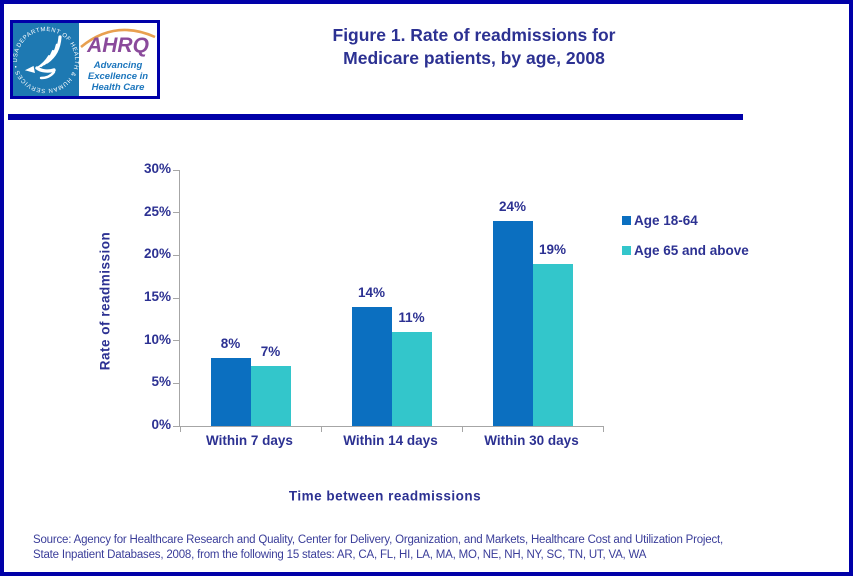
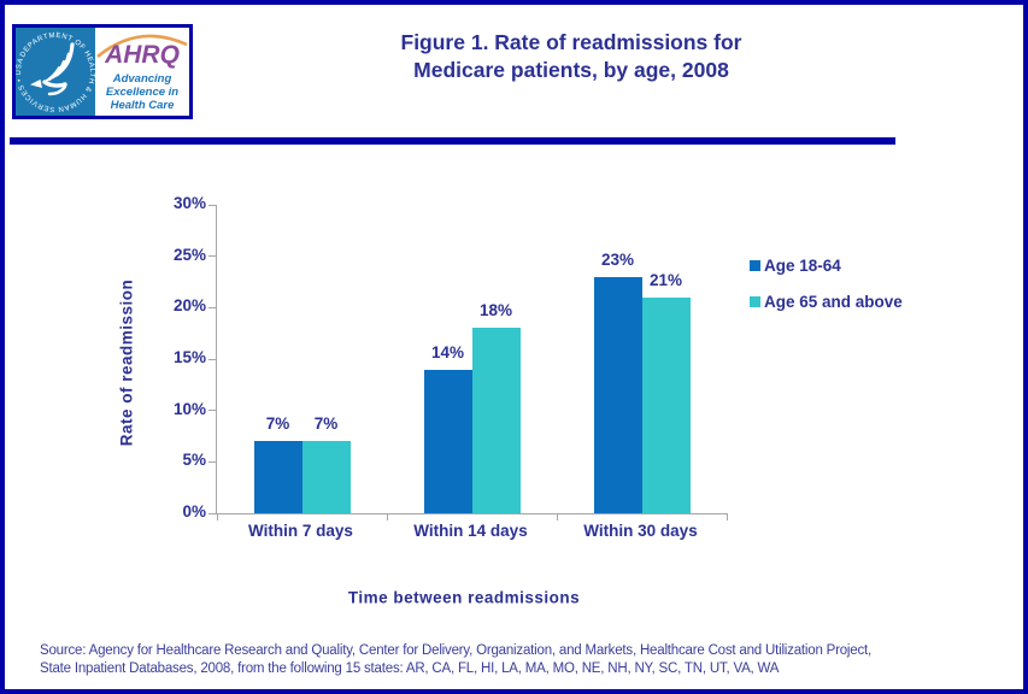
Age 18-64/Within 7 days: 8% -> 7%
Age 65 and above/Within 14 days: 11% -> 18%
Age 18-64/Within 30 days: 24% -> 23%
Age 65 and above/Within 30 days: 19% -> 21%
